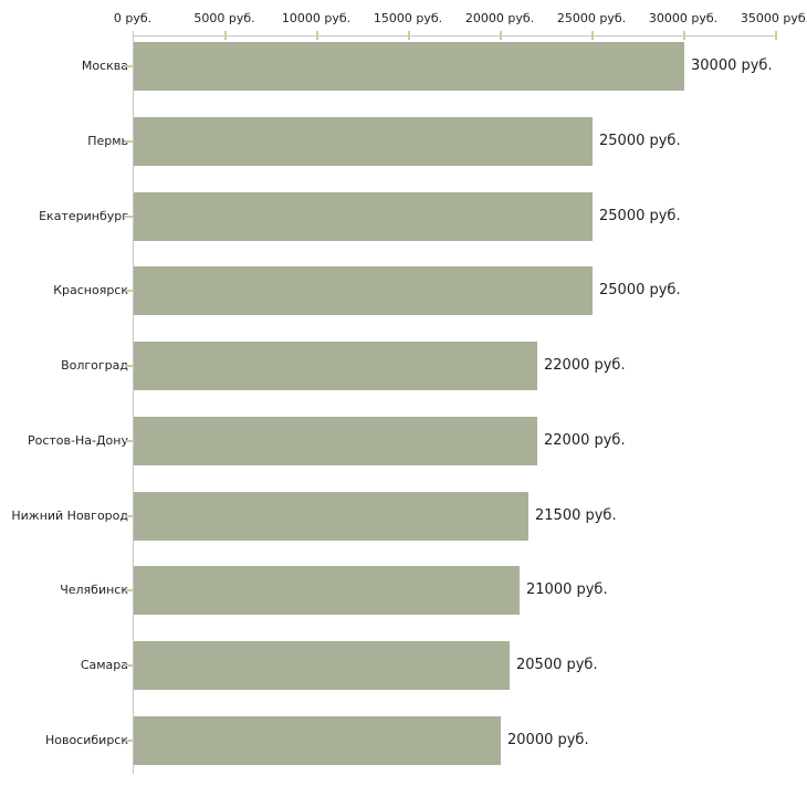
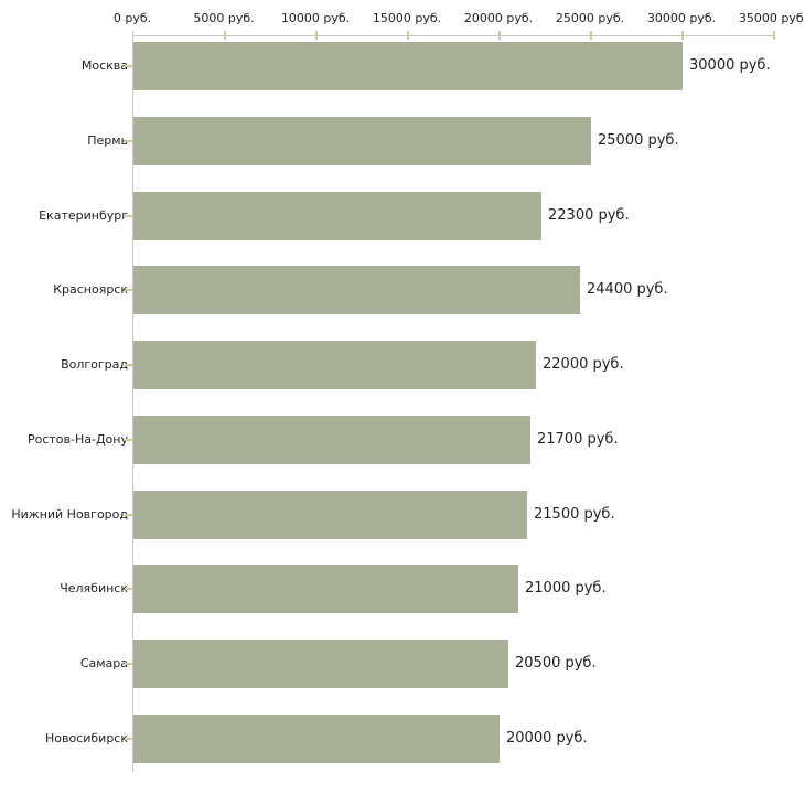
Екатеринбург: 25000 -> 22300
Красноярск: 25000 -> 24400
Ростов-На-Дону: 22000 -> 21700
